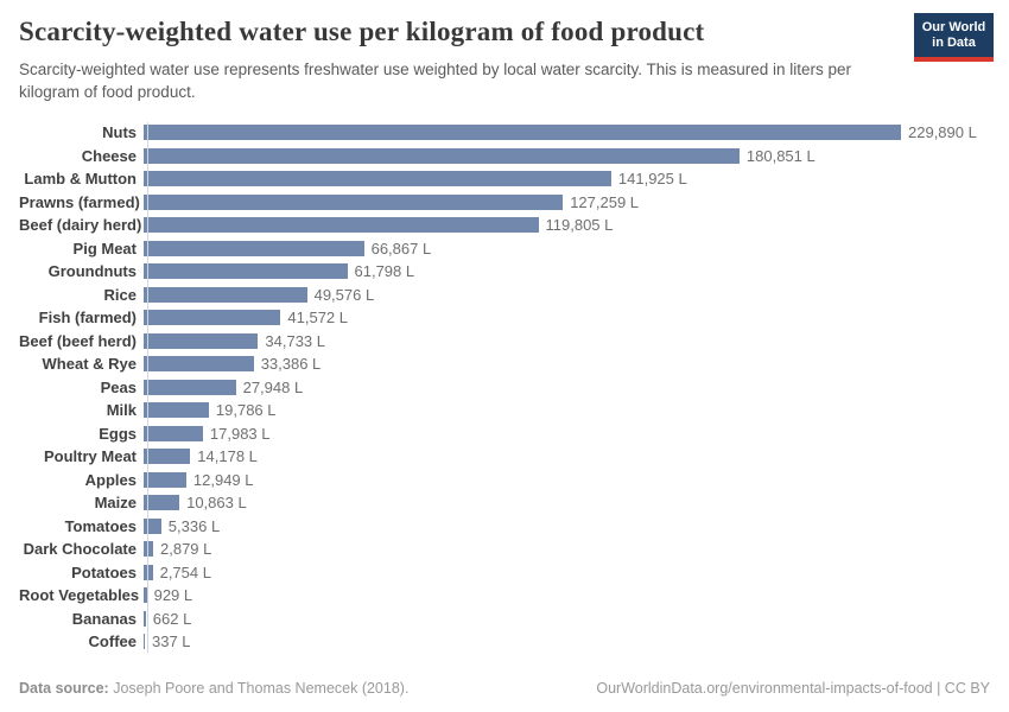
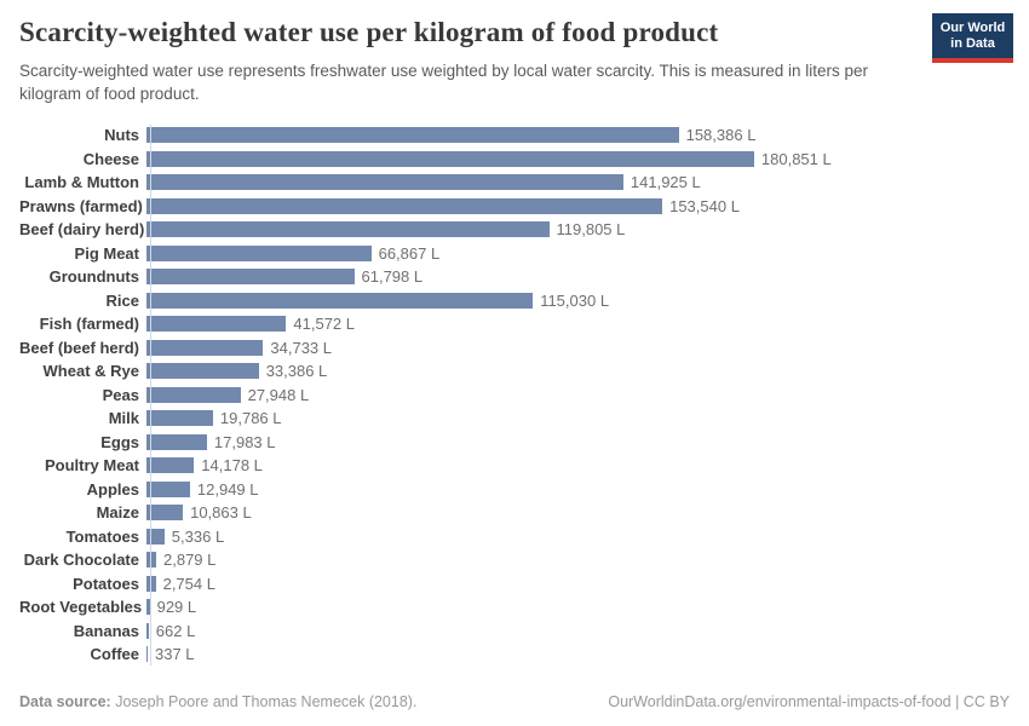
Nuts: 229,890 -> 158,386
Prawns (farmed): 127,259 -> 153,540
Rice: 49,576 -> 115,030
